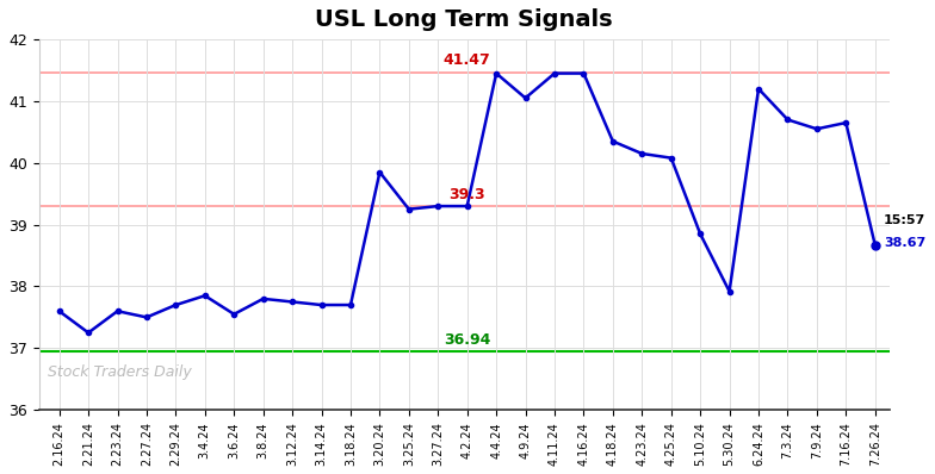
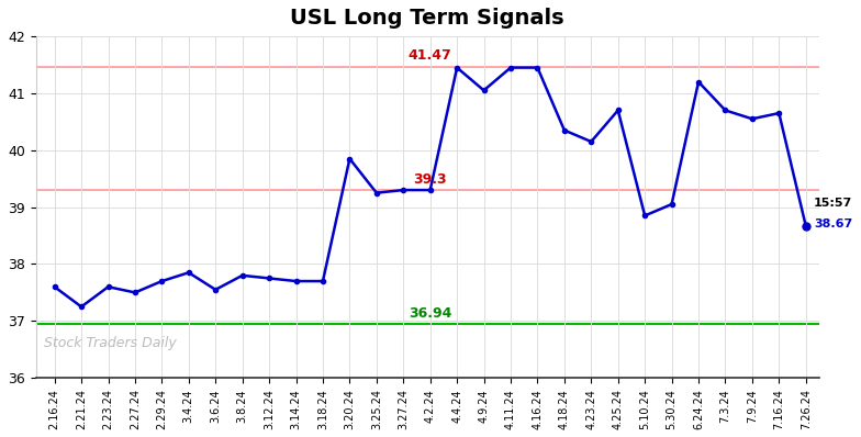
4.25.24: 40.08 -> 40.70
5.30.24: 37.92 -> 39.05
